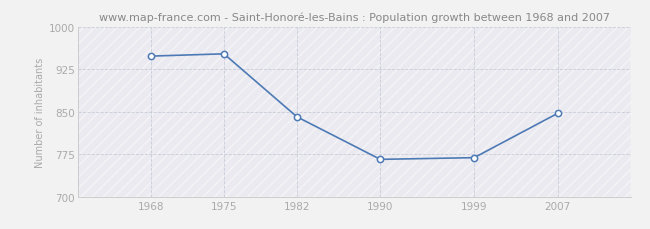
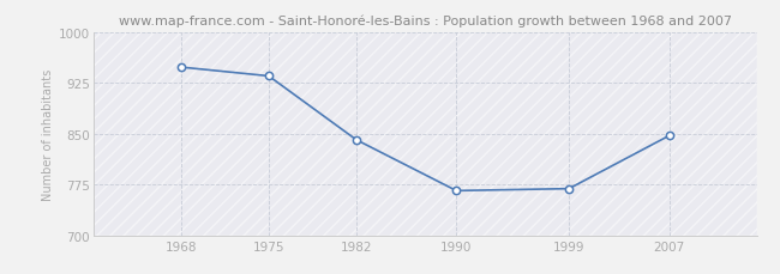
1975: 952 -> 935
